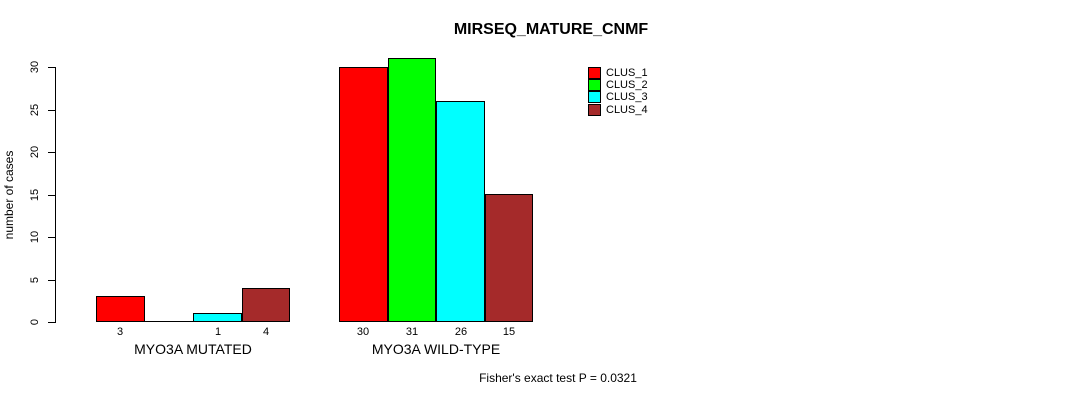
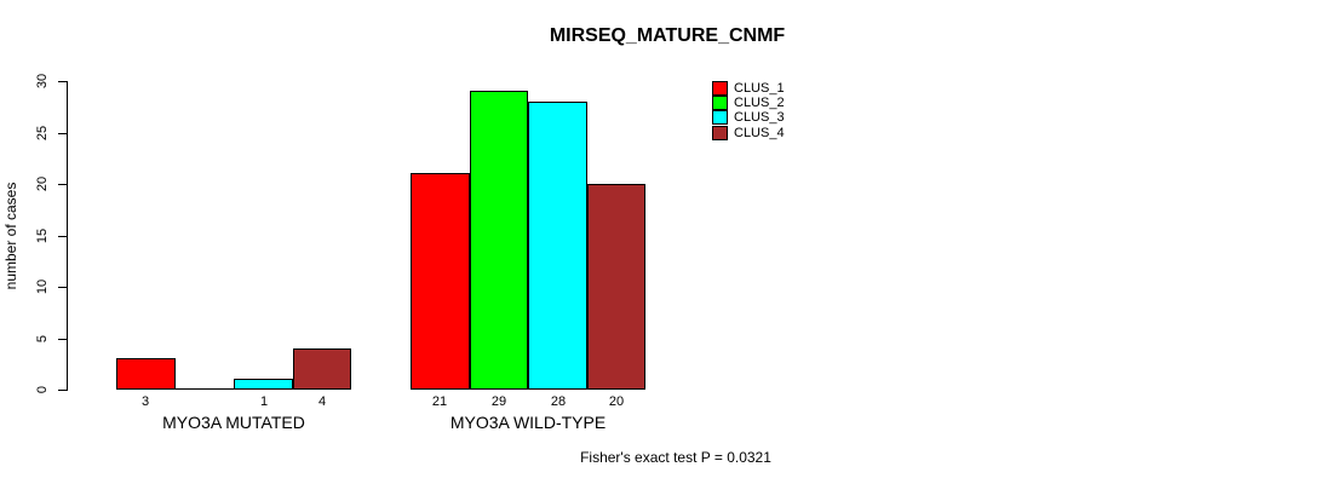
CLUS_1/MYO3A WILD-TYPE: 30 -> 21
CLUS_2/MYO3A WILD-TYPE: 31 -> 29
CLUS_3/MYO3A WILD-TYPE: 26 -> 28
CLUS_4/MYO3A WILD-TYPE: 15 -> 20
